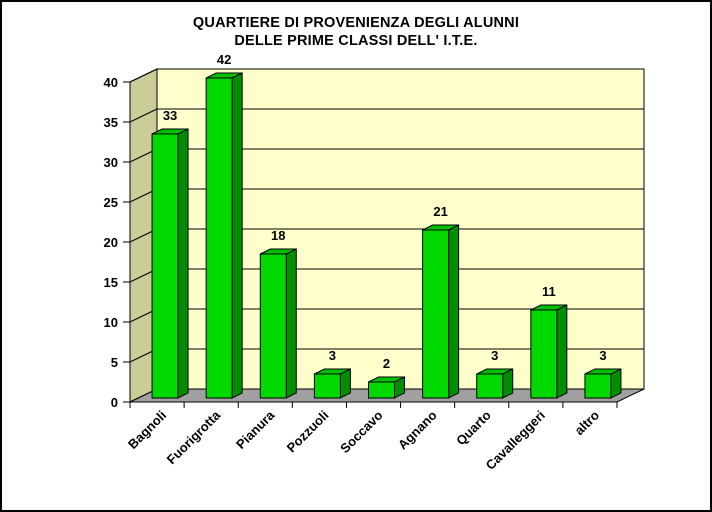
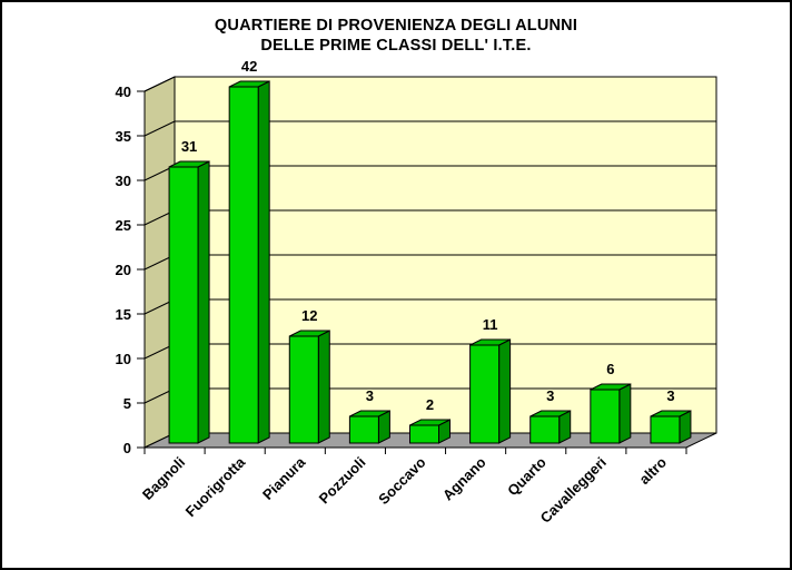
Bagnoli: 33 -> 31
Pianura: 18 -> 12
Agnano: 21 -> 11
Cavalleggeri: 11 -> 6
